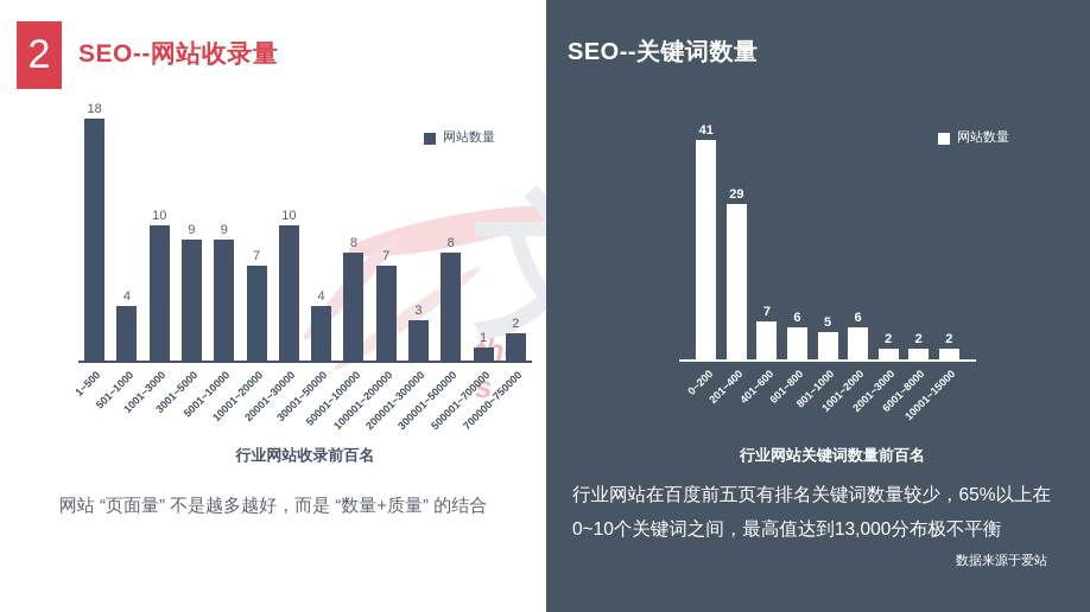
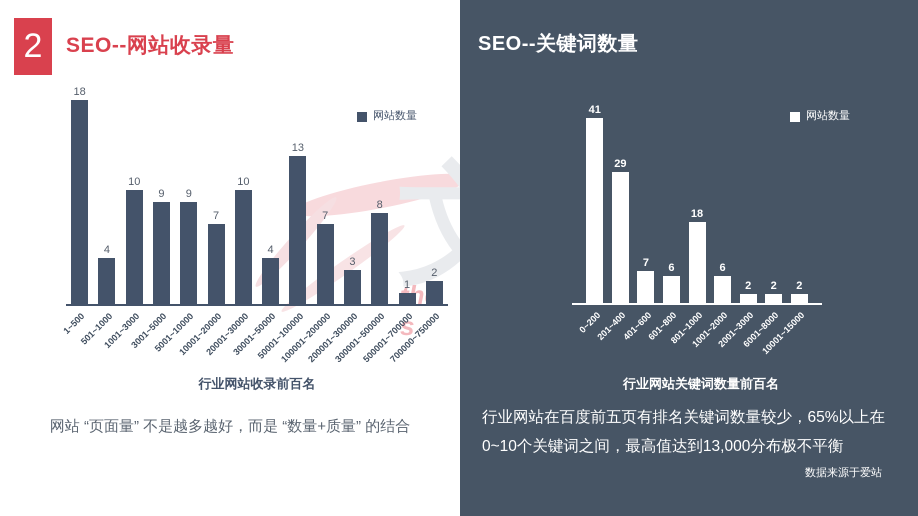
行业网站收录前百名/50001~100000: 8 -> 13
行业网站关键词数量前百名/801~1000: 5 -> 18
